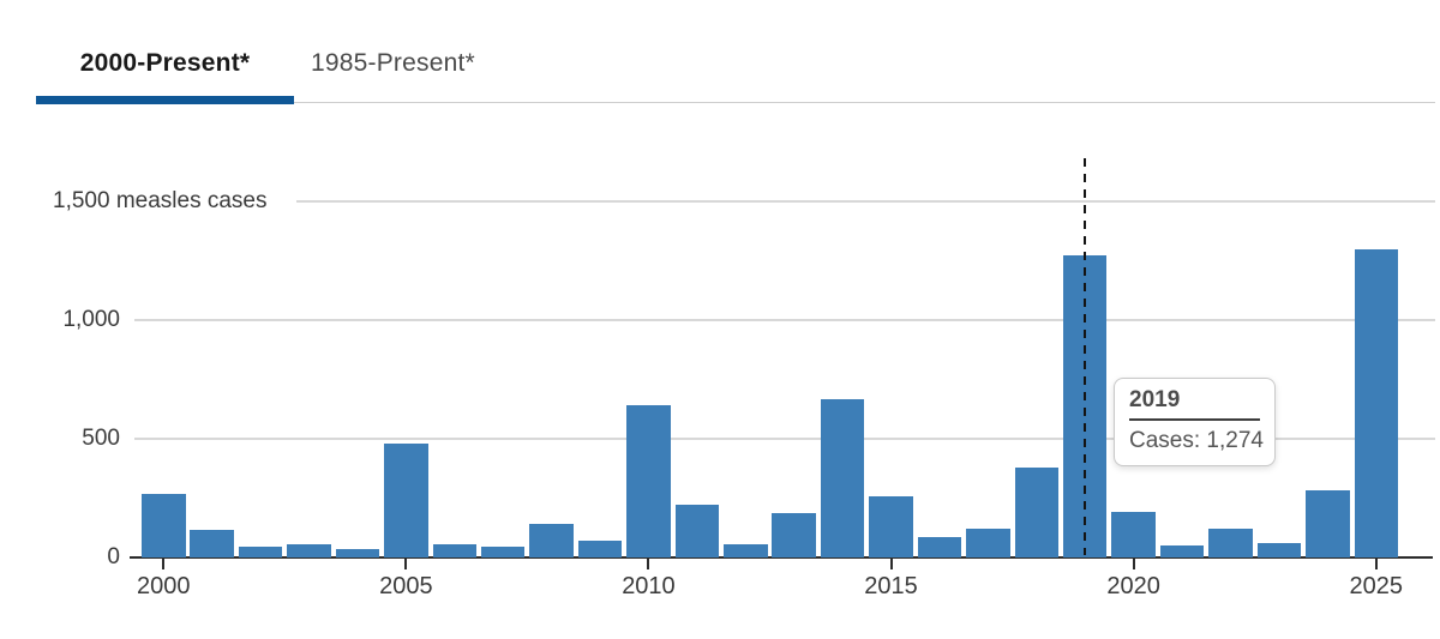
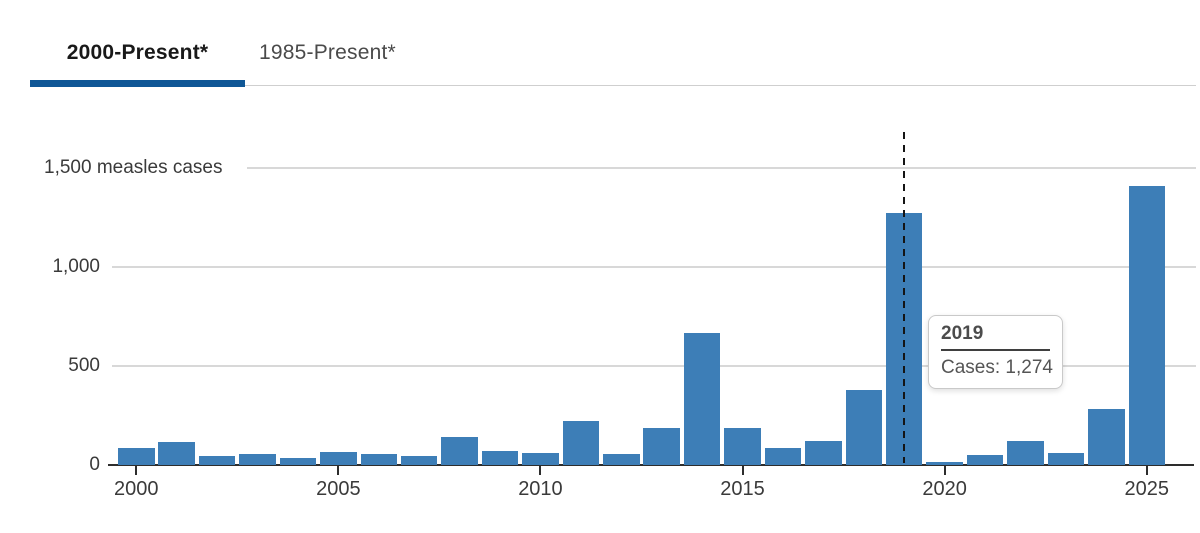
2000: 270 -> 90
2005: 480 -> 70
2010: 640 -> 60
2015: 260 -> 190
2020: 190 -> 10
2025: 1300 -> 1410
